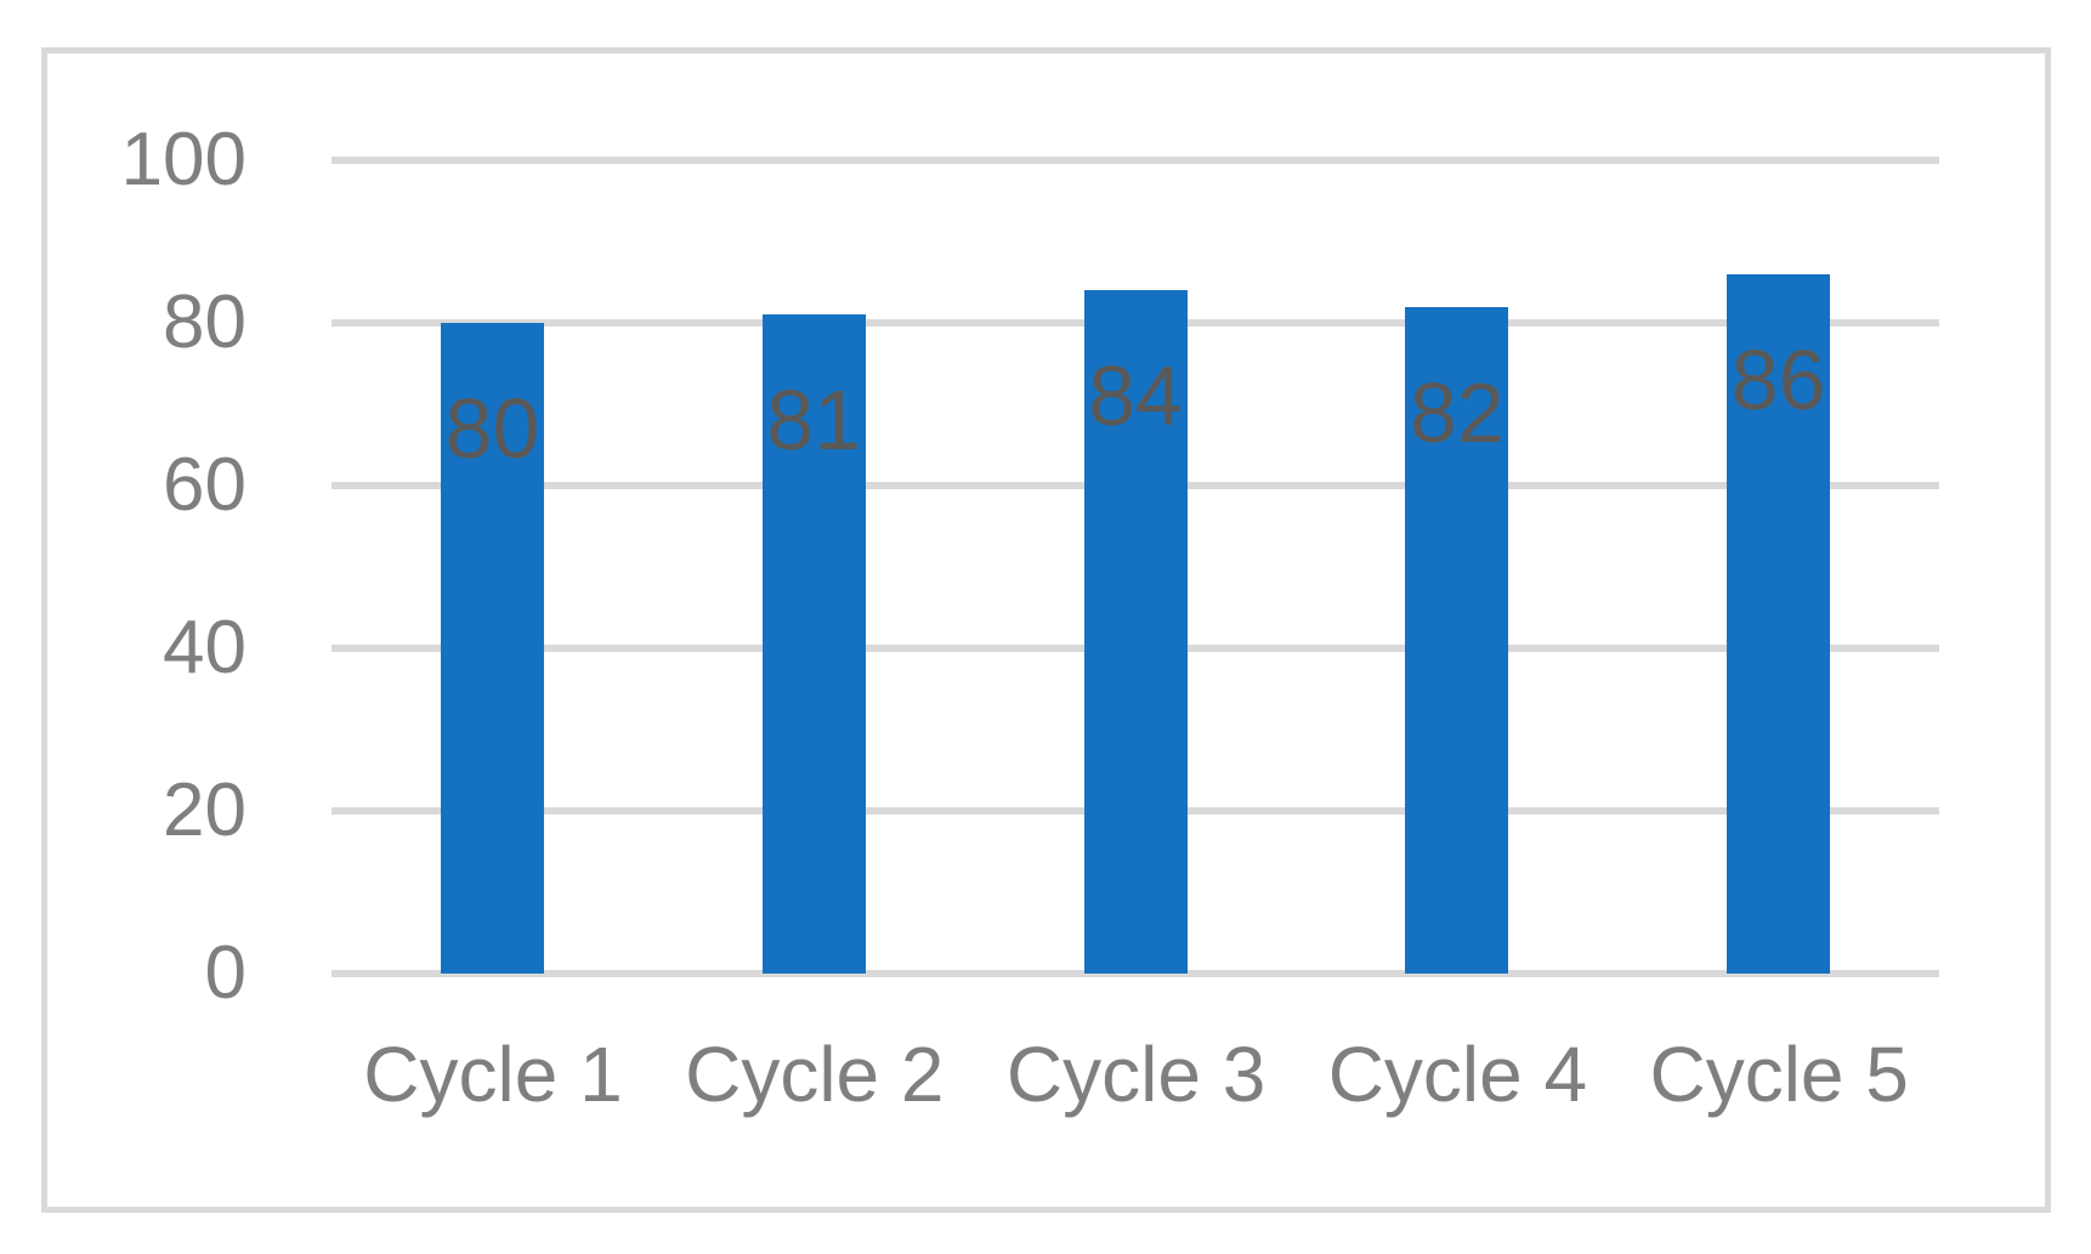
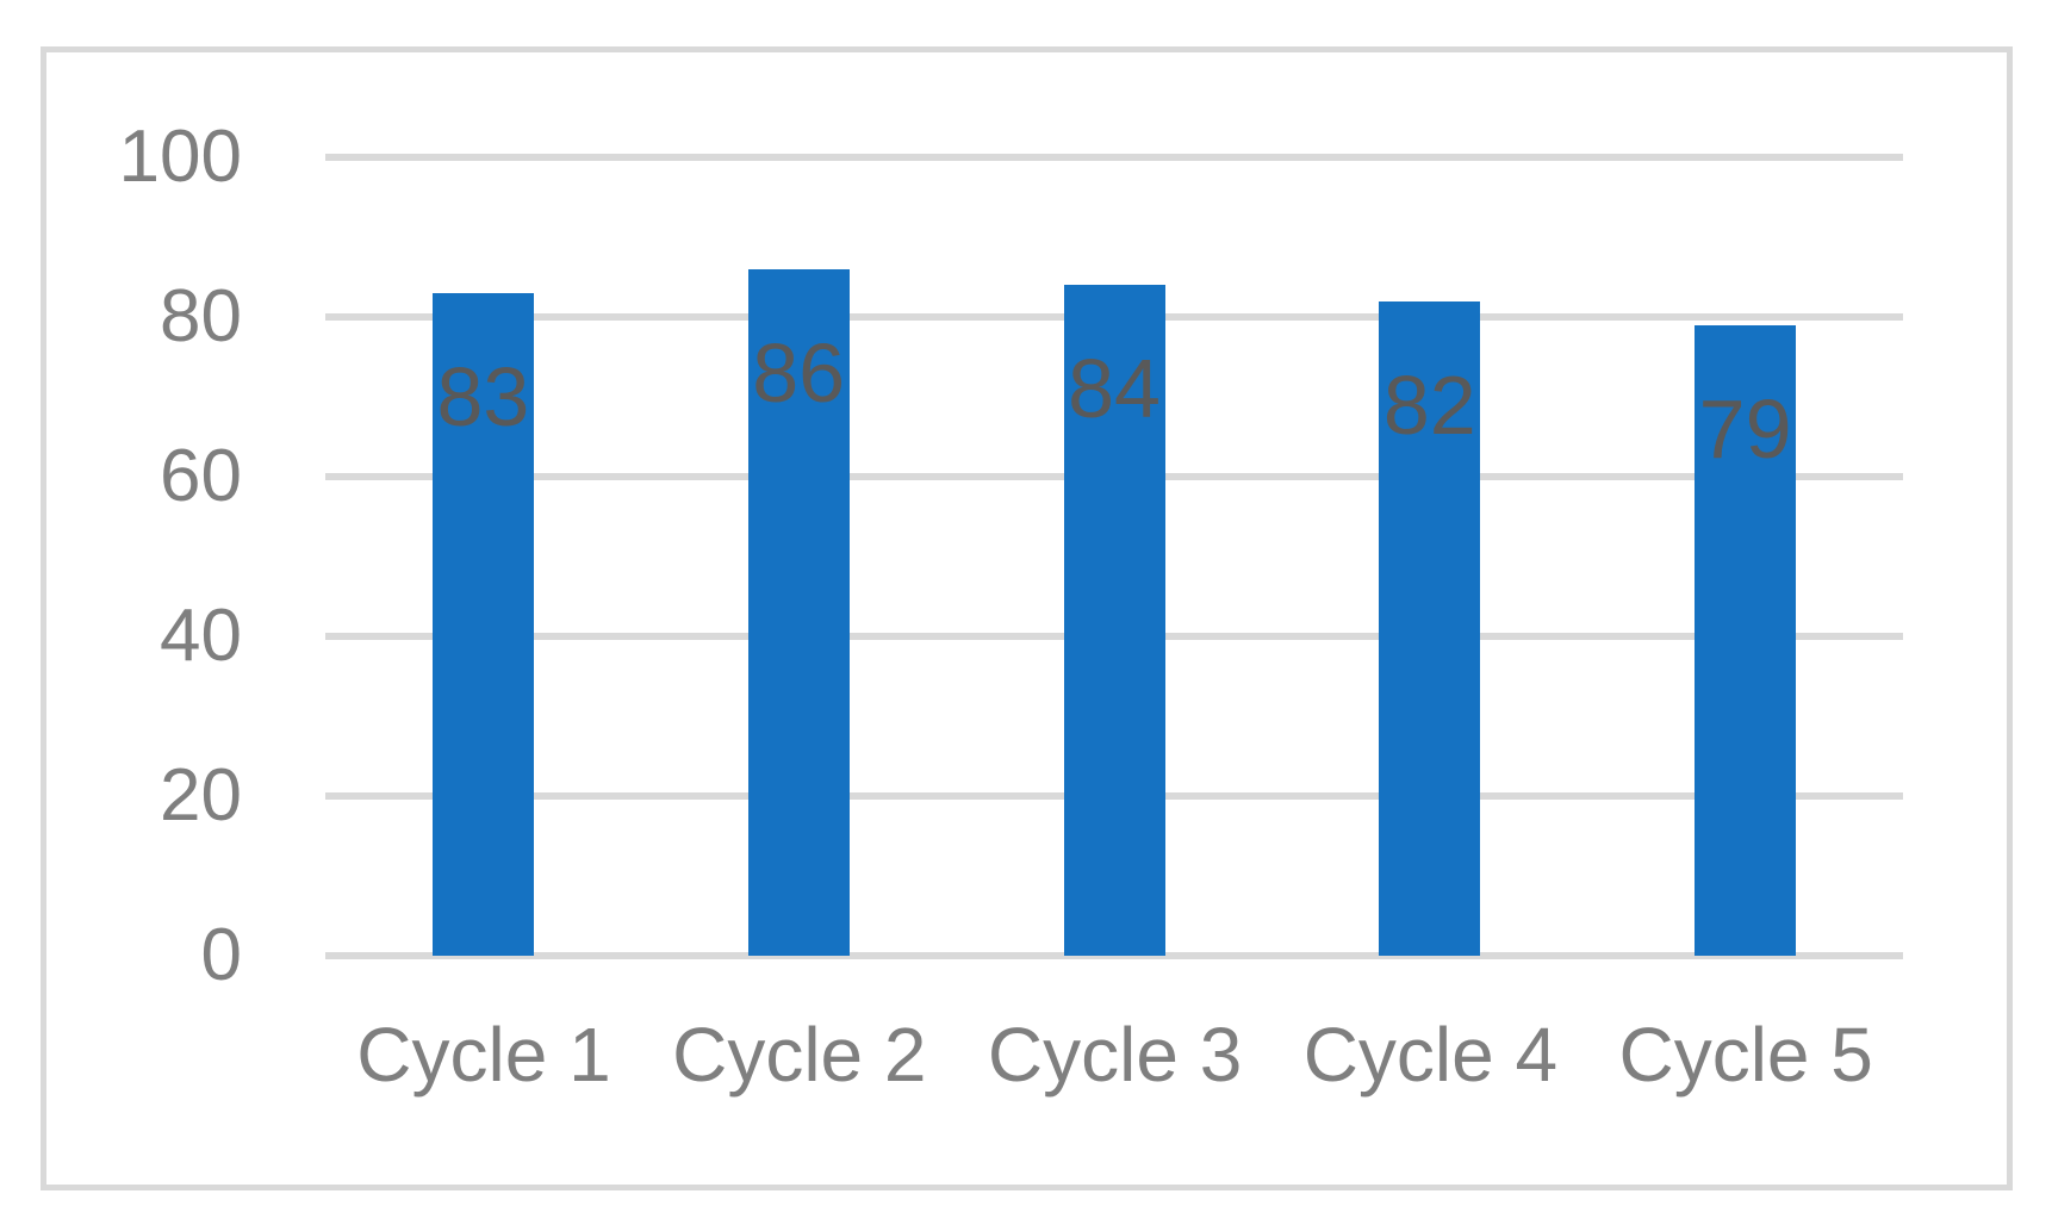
Cycle 1: 80 -> 83
Cycle 2: 81 -> 86
Cycle 5: 86 -> 79
